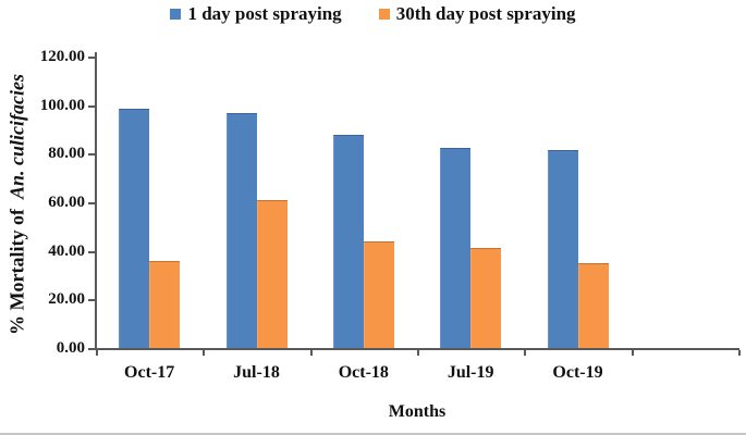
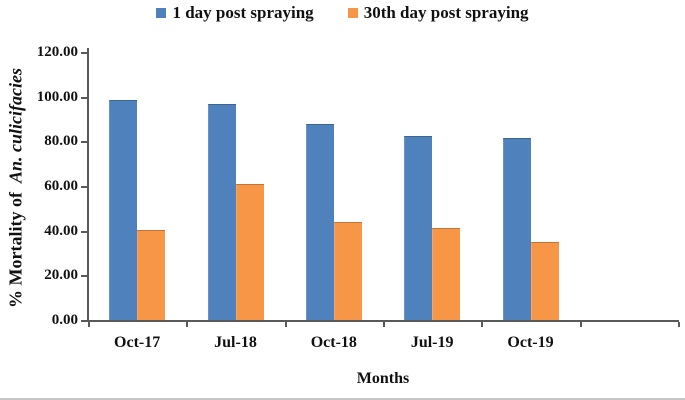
30th day post spraying/Oct-17: 36 -> 40
